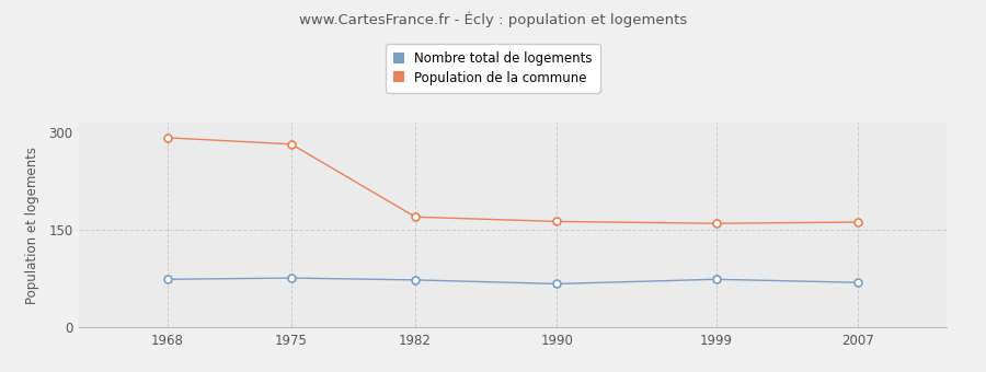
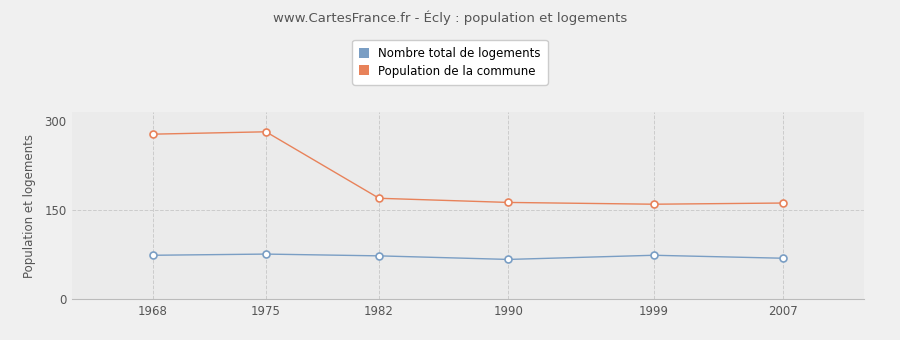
Population de la commune/1968: 292 -> 278
